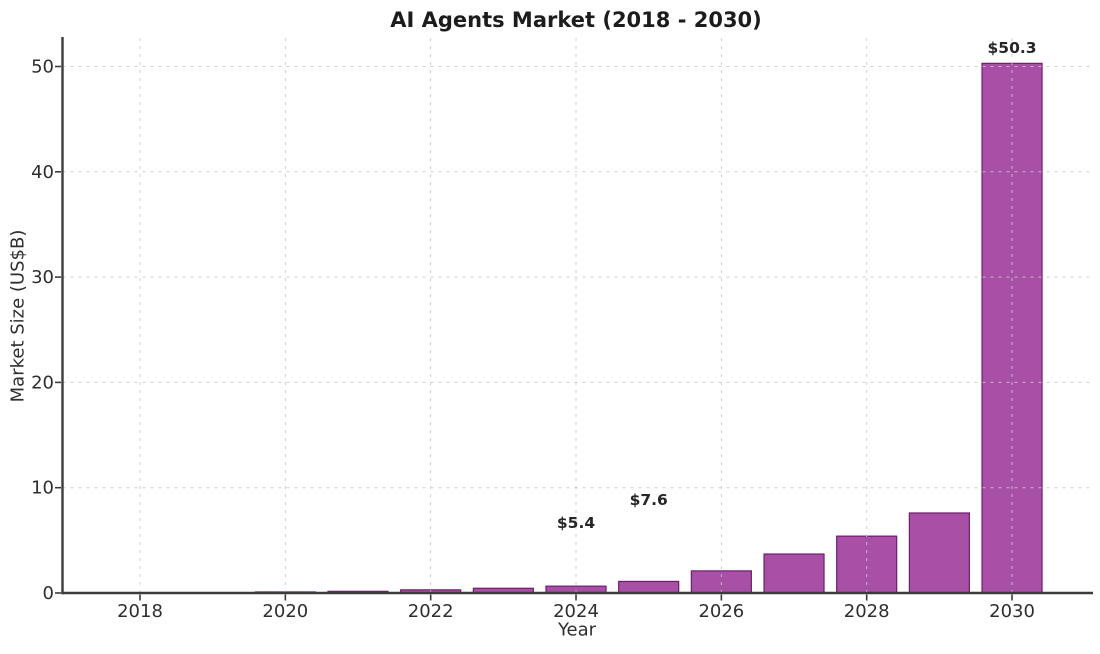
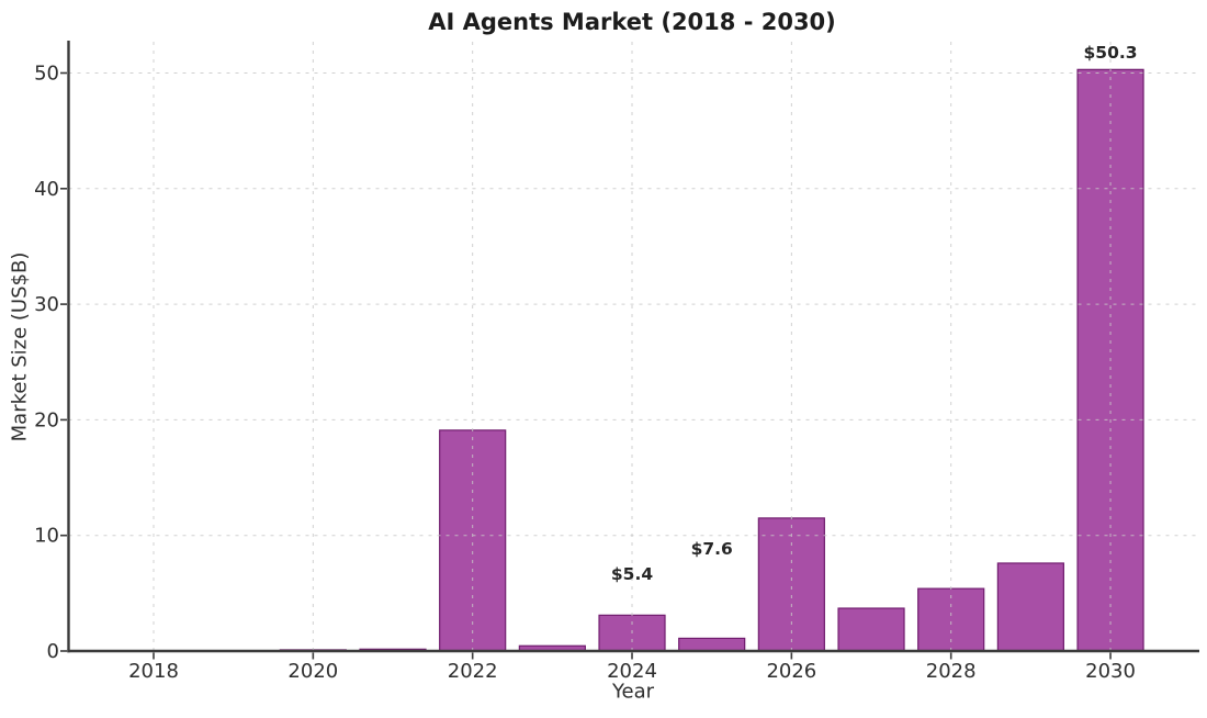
2022: 0.3 -> 19.1
2024: 0.7 -> 3.1
2026: 2.1 -> 11.5
